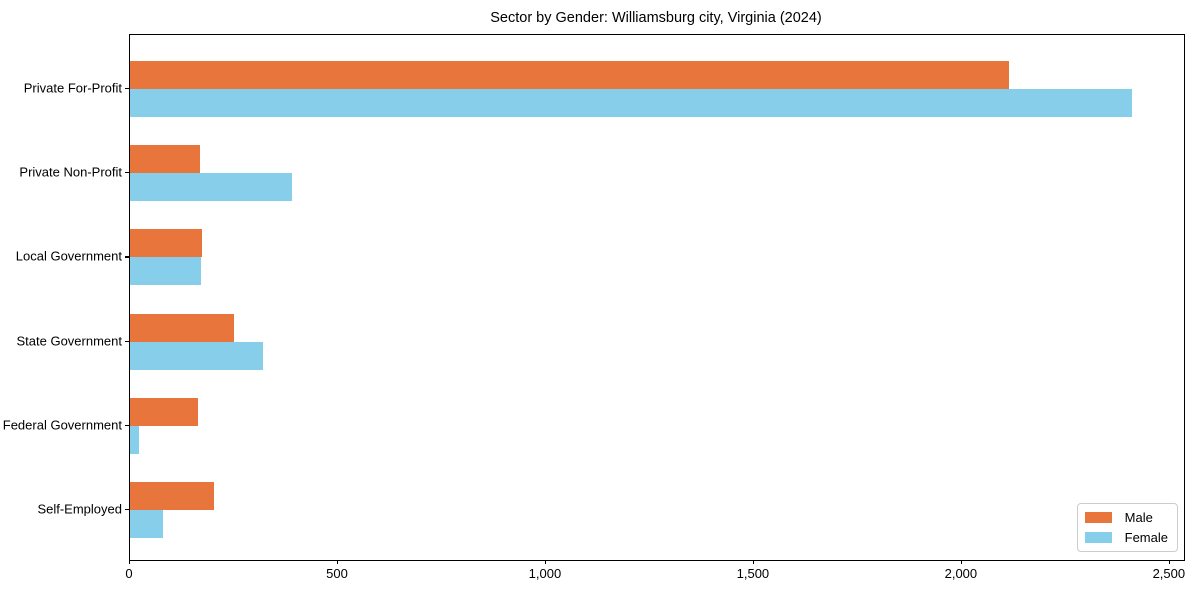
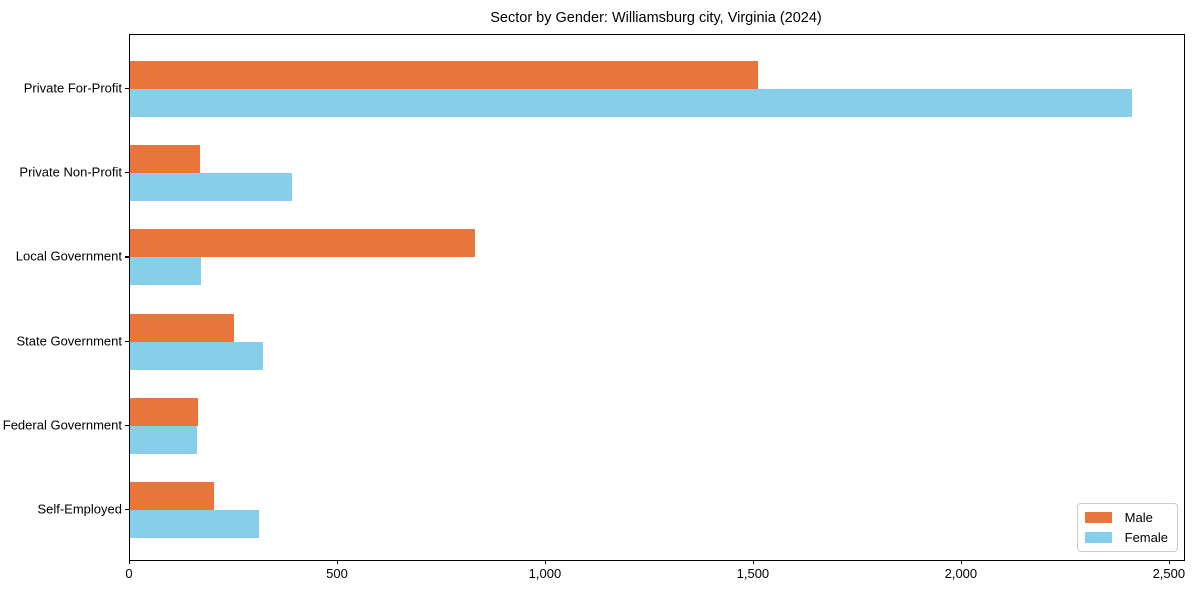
Male/Private For-Profit: 2110 -> 1510
Male/Local Government: 170 -> 830
Female/Federal Government: 20 -> 160
Female/Self-Employed: 80 -> 310
